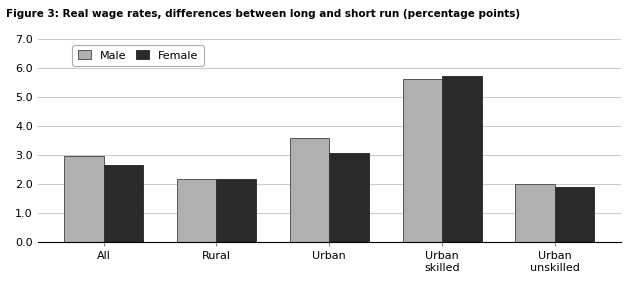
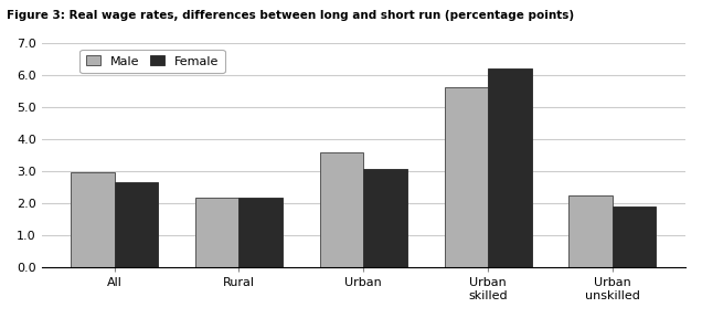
Female/Urban skilled: 5.73 -> 6.20
Male/Urban unskilled: 2.00 -> 2.25
